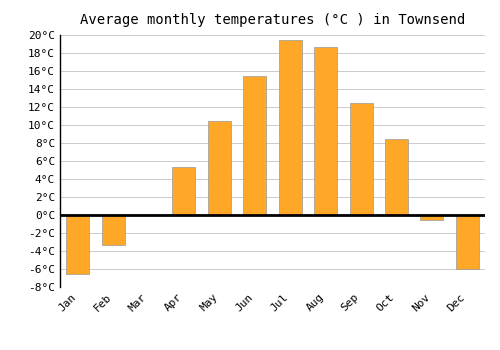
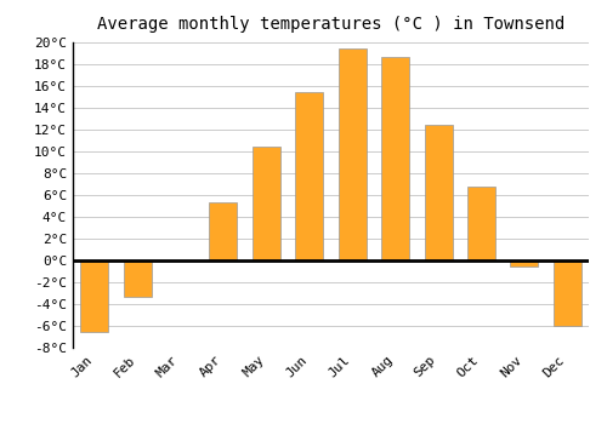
Oct: 8.4°C -> 6.8°C
